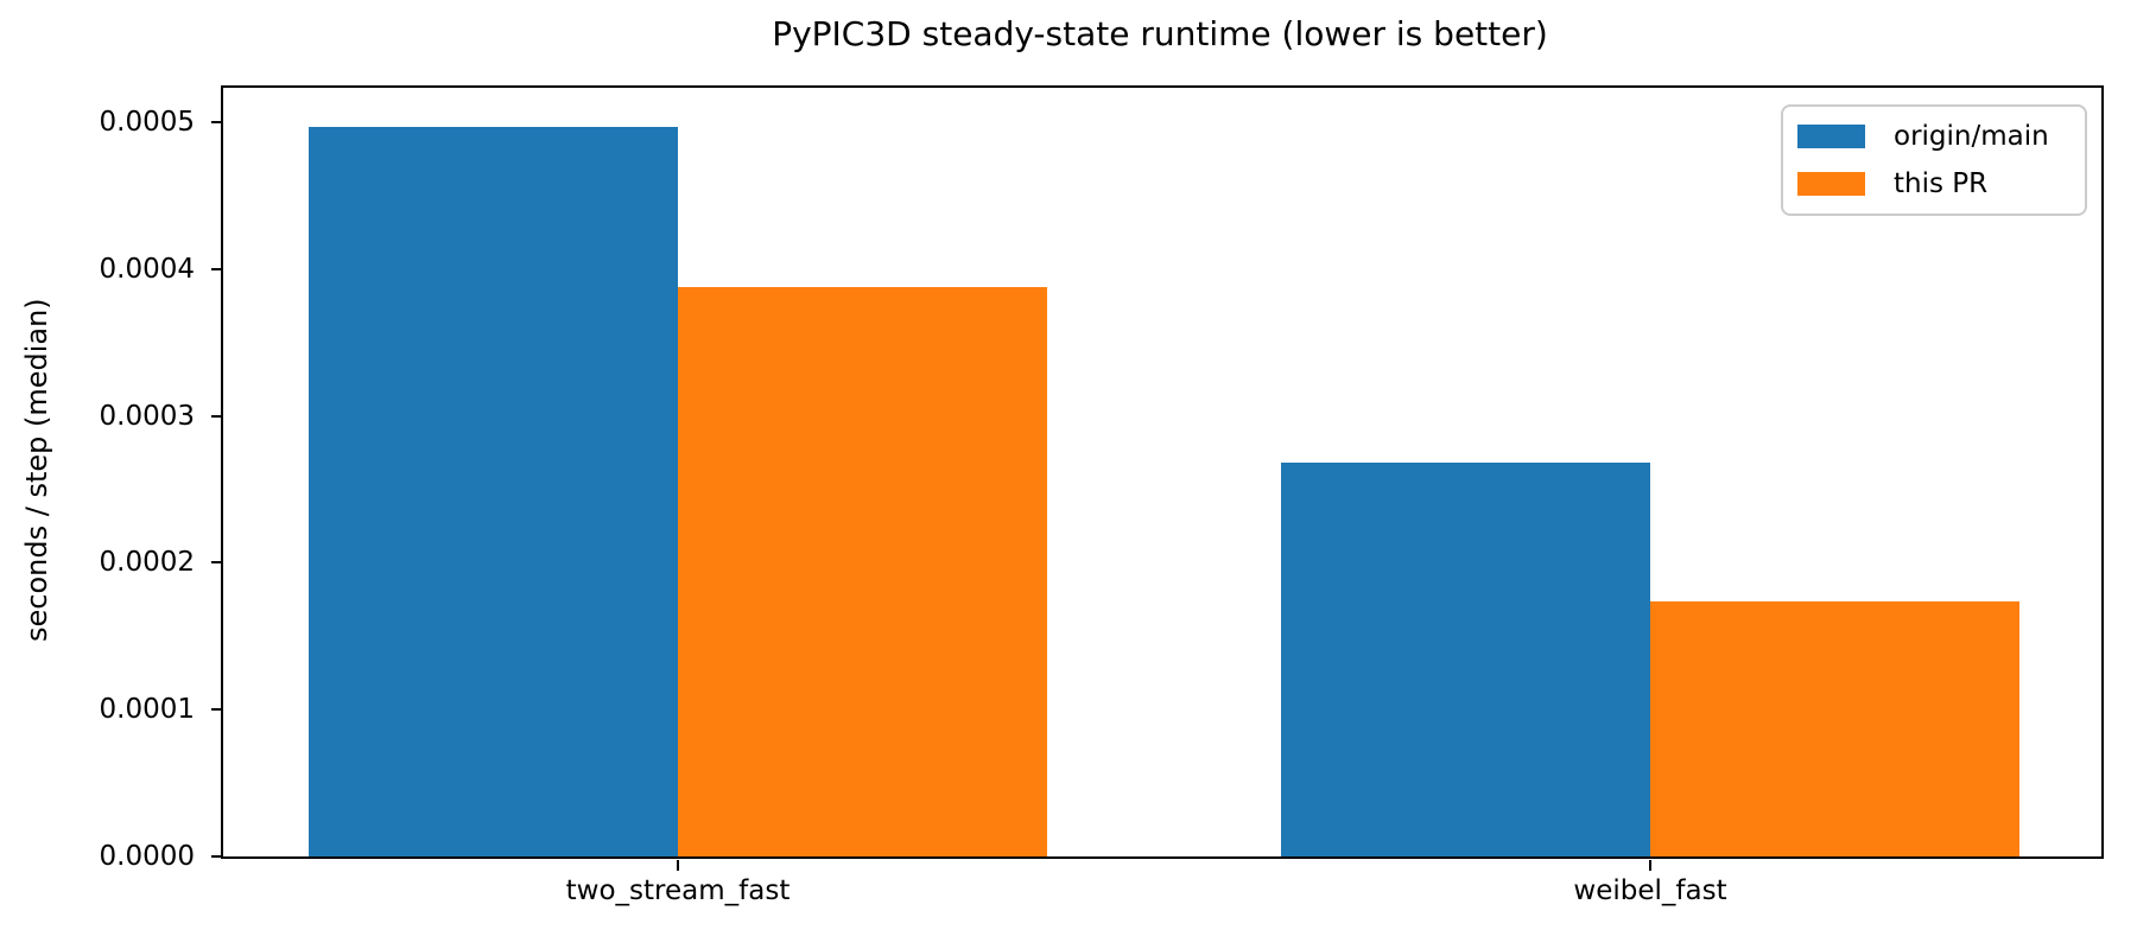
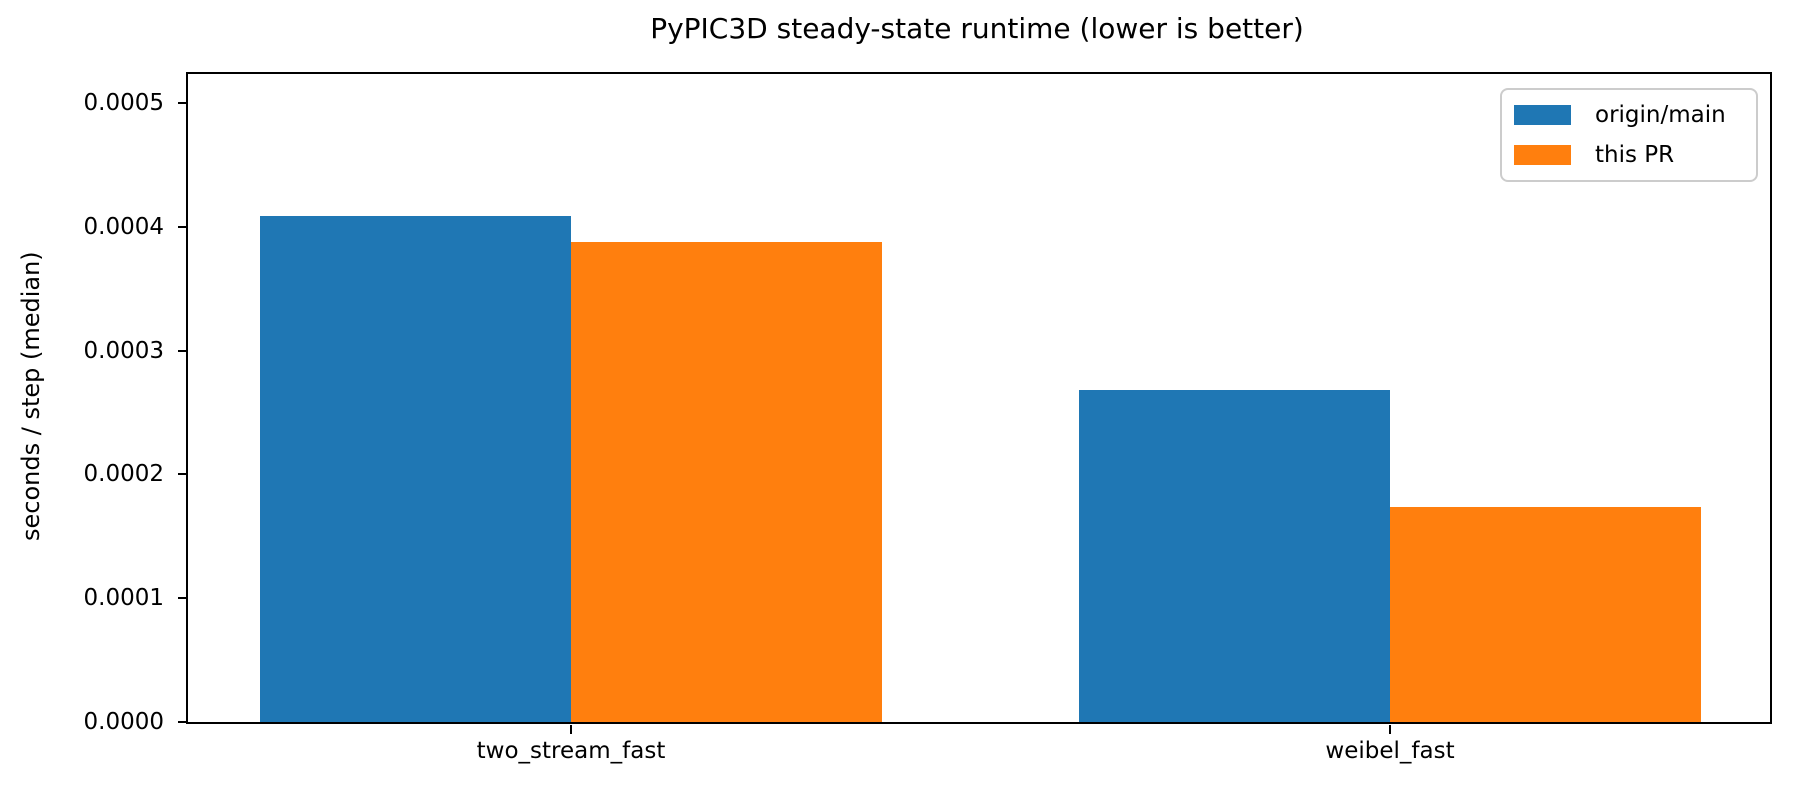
origin/main/two_stream_fast: 0.000497 -> 0.000409
